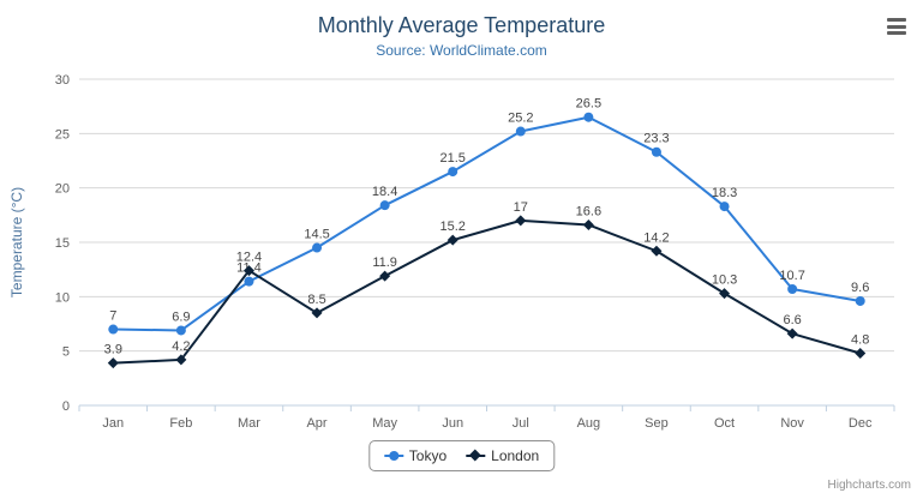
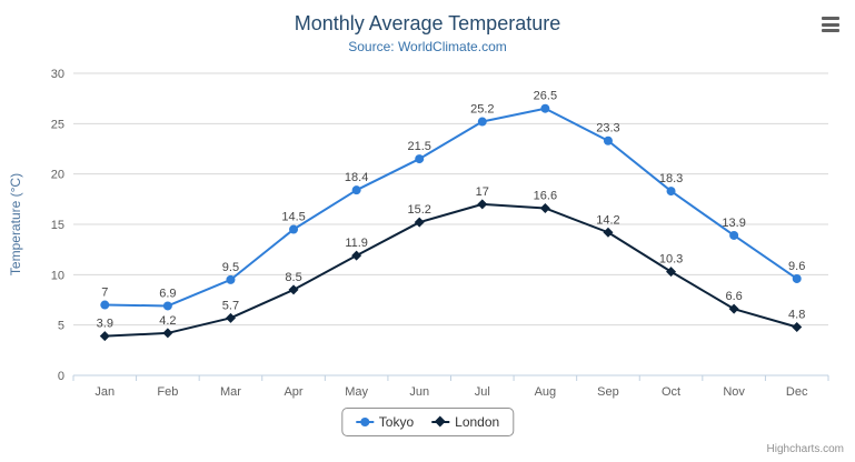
Tokyo/Mar: 11.4 -> 9.5
London/Mar: 12.4 -> 5.7
Tokyo/Nov: 10.7 -> 13.9
